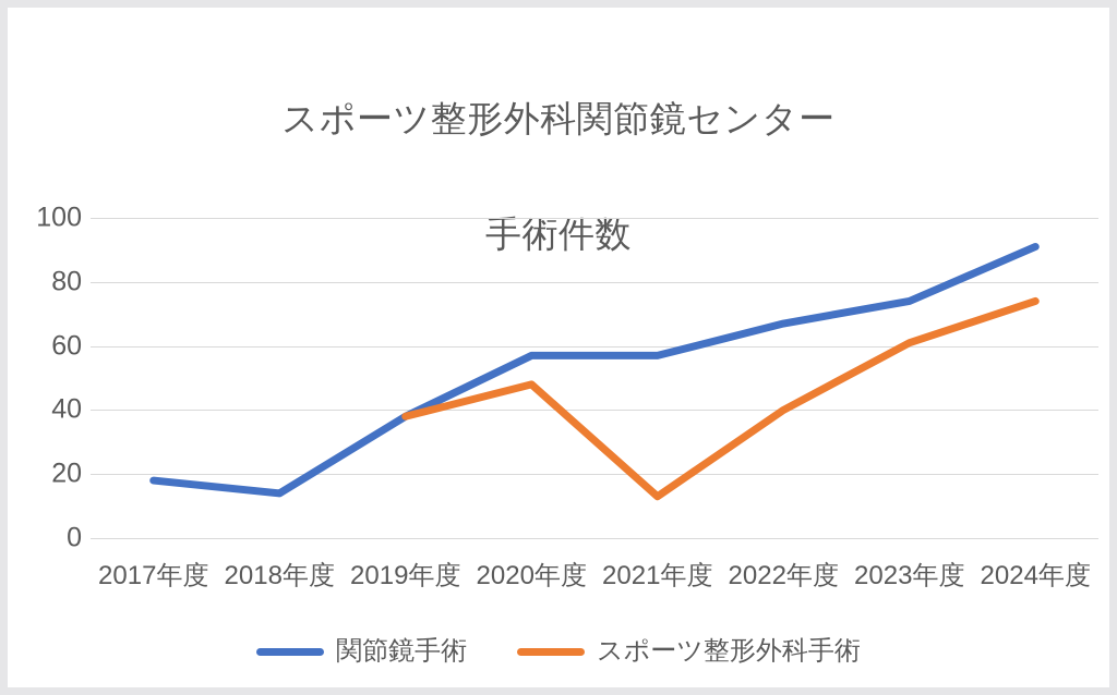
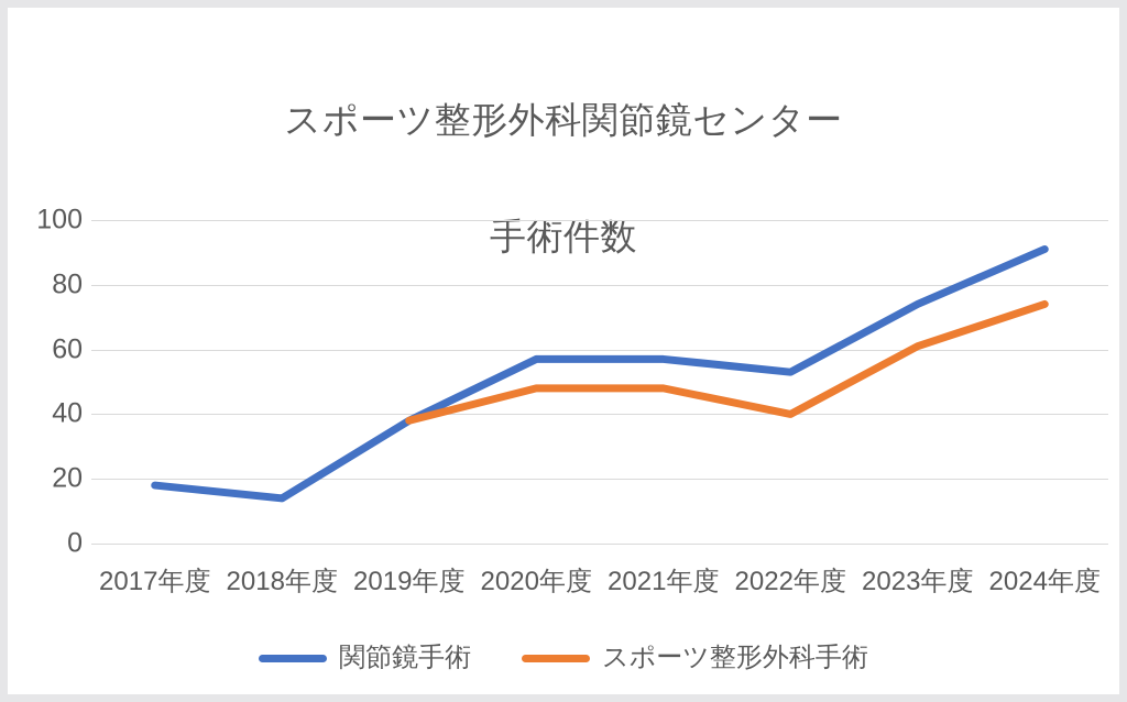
スポーツ整形外科手術/2021年度: 13 -> 48
関節鏡手術/2022年度: 67 -> 53
